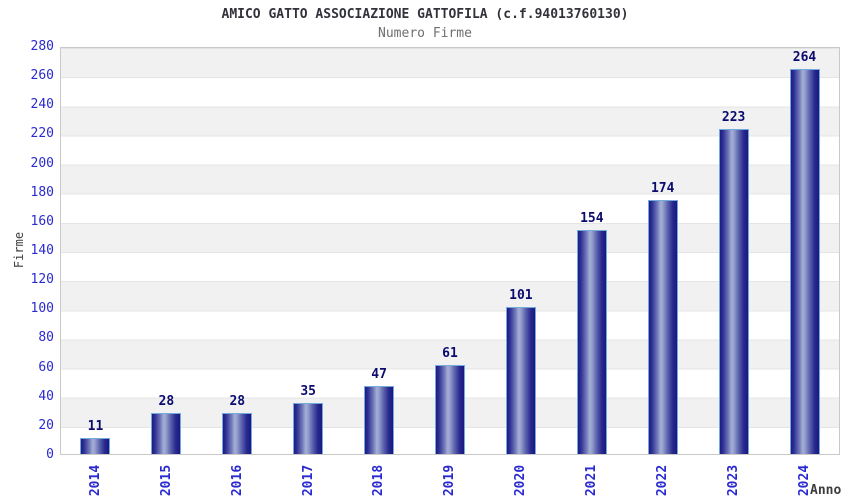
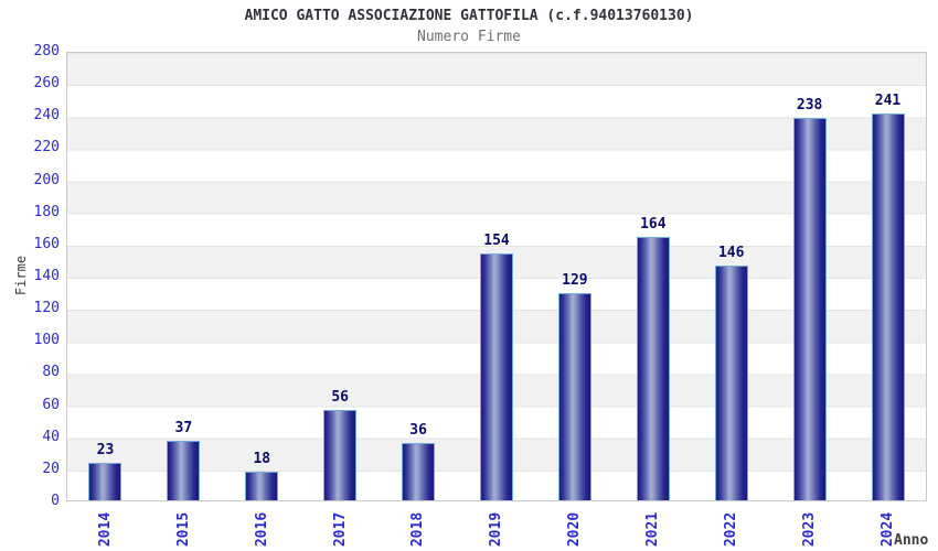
2014: 11 -> 23
2015: 28 -> 37
2016: 28 -> 18
2017: 35 -> 56
2018: 47 -> 36
2019: 61 -> 154
2020: 101 -> 129
2021: 154 -> 164
2022: 174 -> 146
2023: 223 -> 238
2024: 264 -> 241
